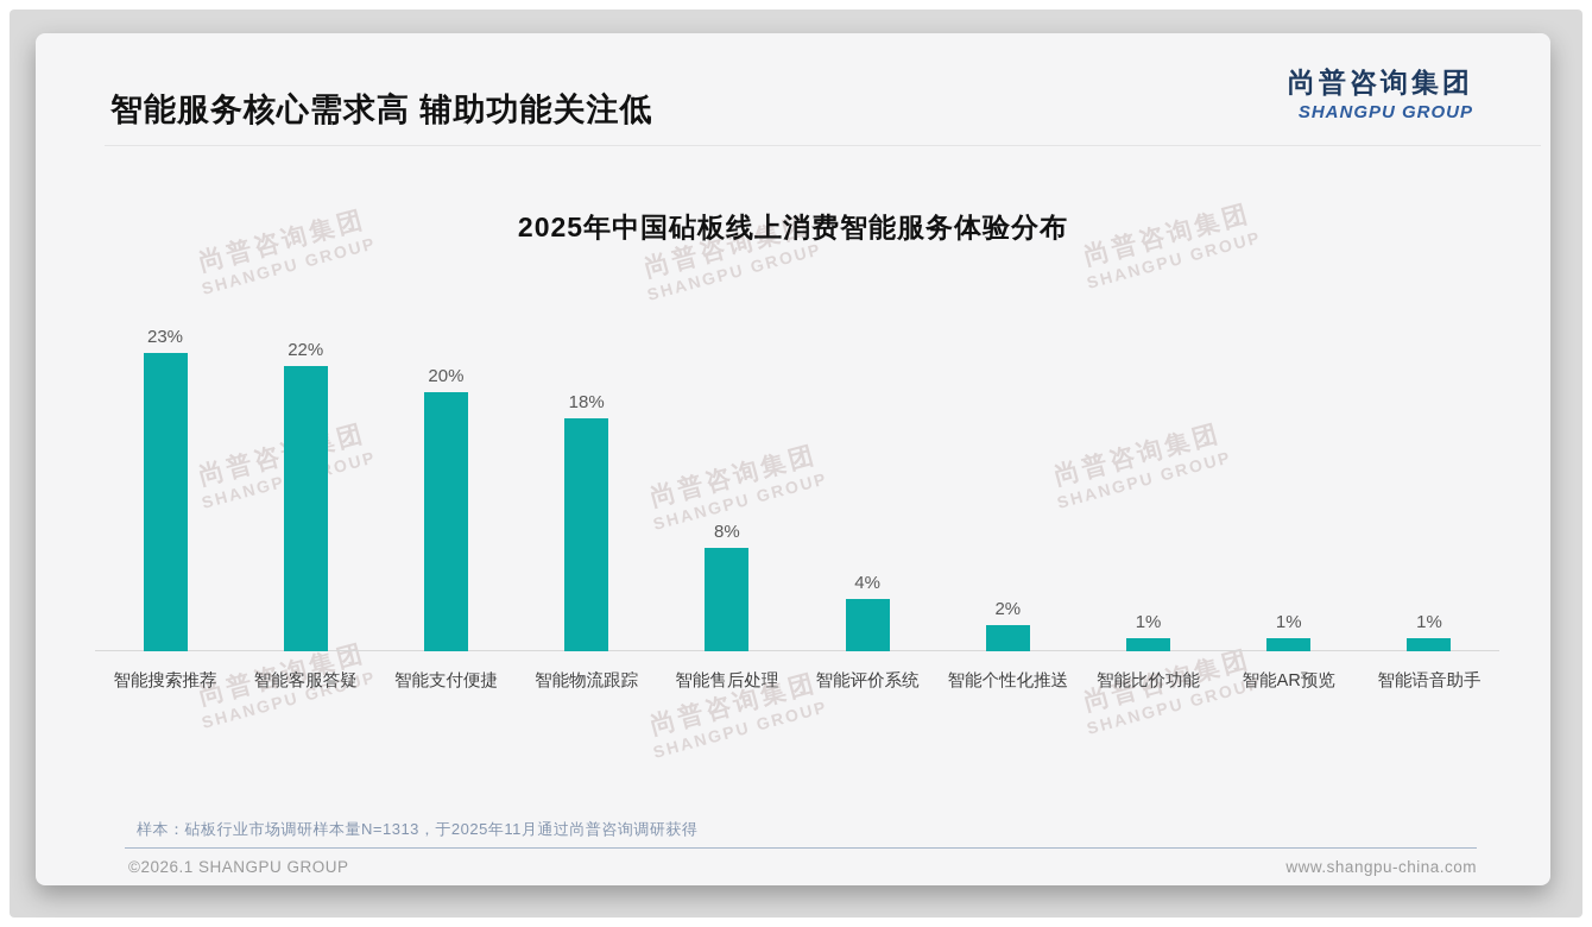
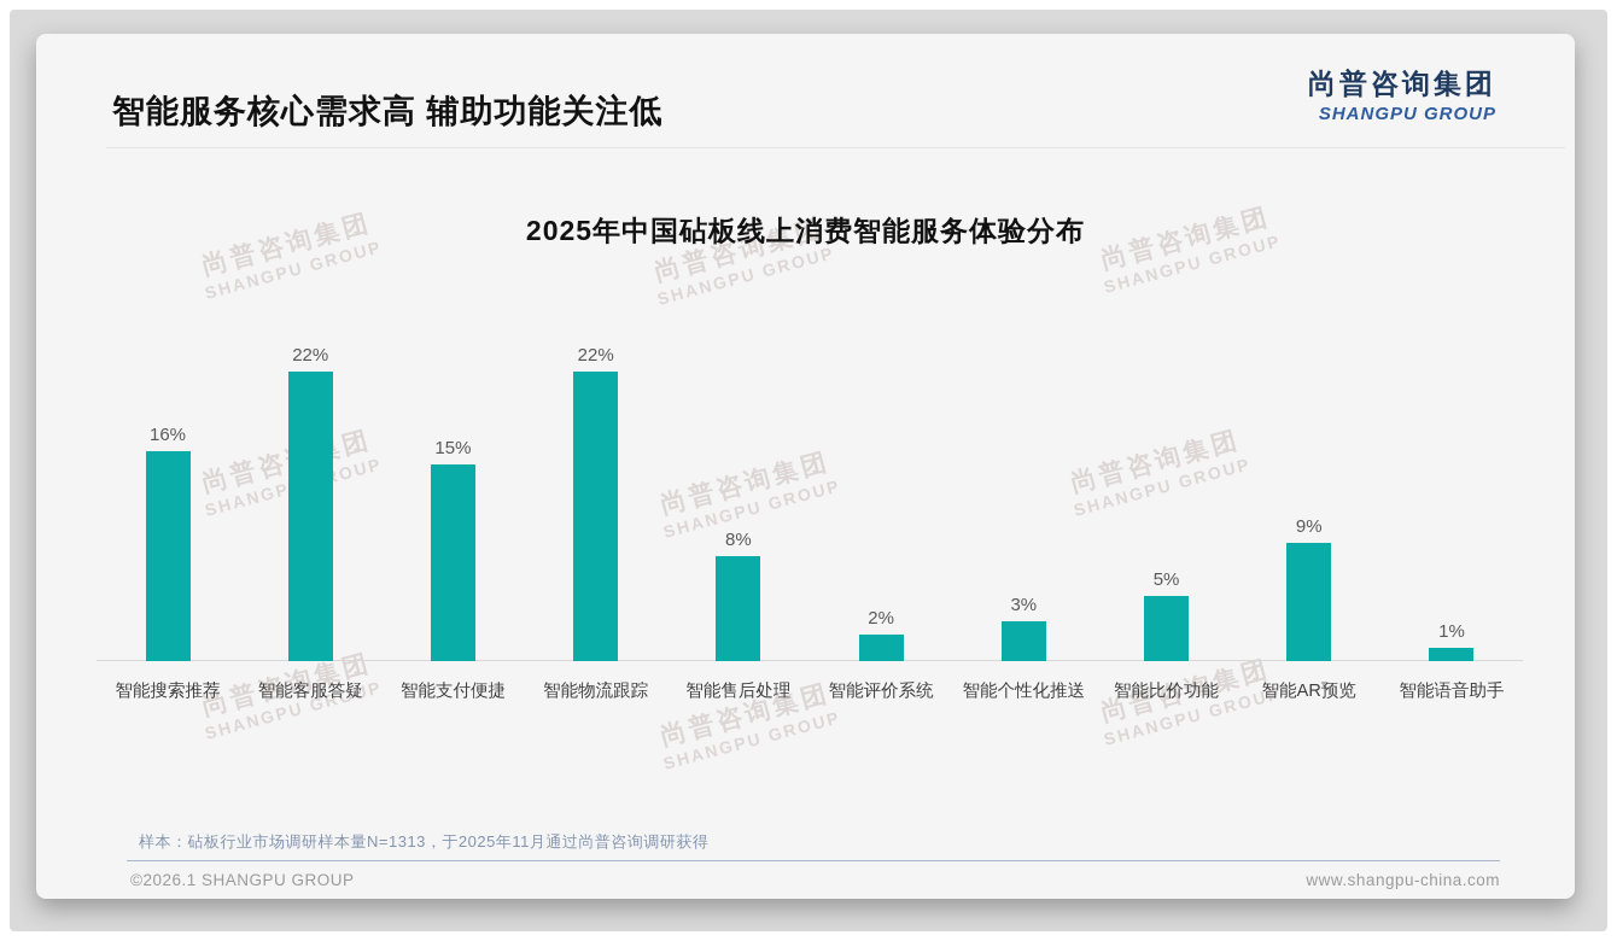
智能搜索推荐: 23% -> 16%
智能支付便捷: 20% -> 15%
智能物流跟踪: 18% -> 22%
智能评价系统: 4% -> 2%
智能个性化推送: 2% -> 3%
智能比价功能: 1% -> 5%
智能AR预览: 1% -> 9%
